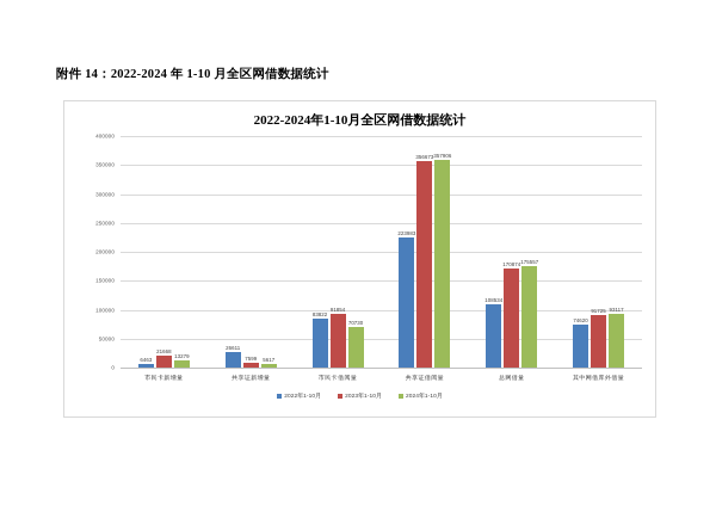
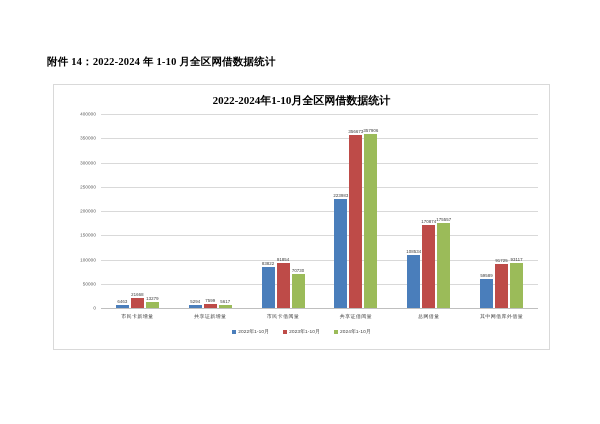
2022年1-10月/共享证新增量: 26611 -> 5294
2022年1-10月/其中网借库外借量: 74620 -> 59589
